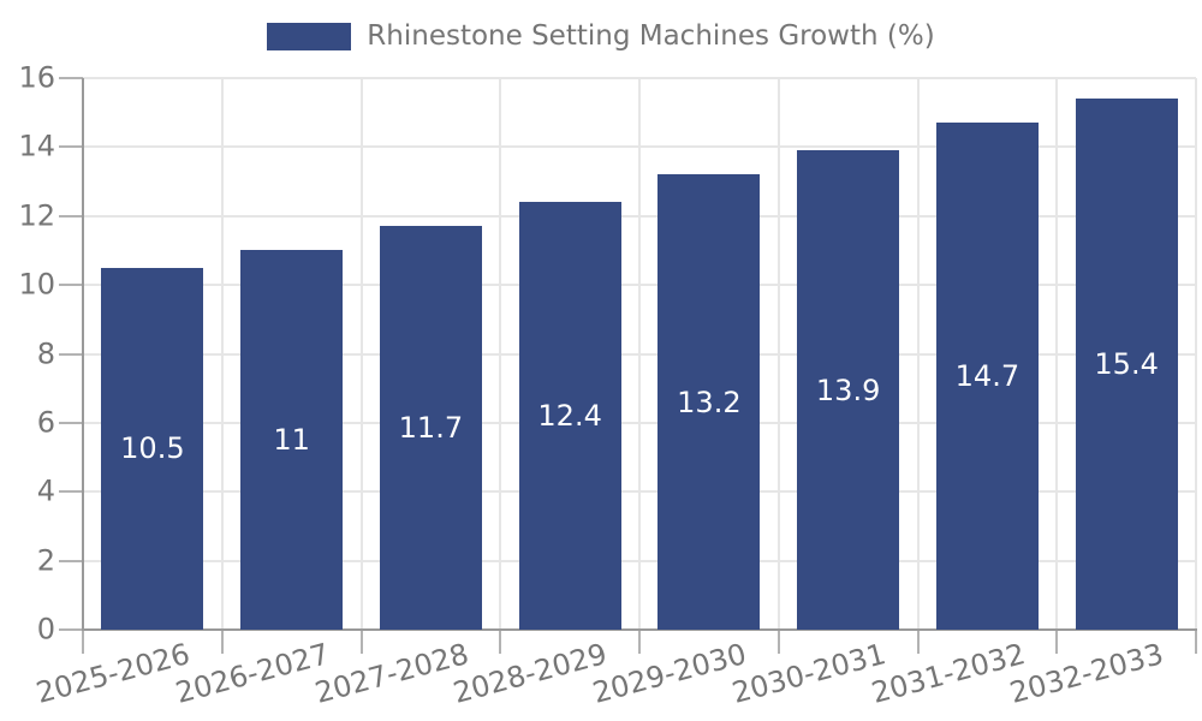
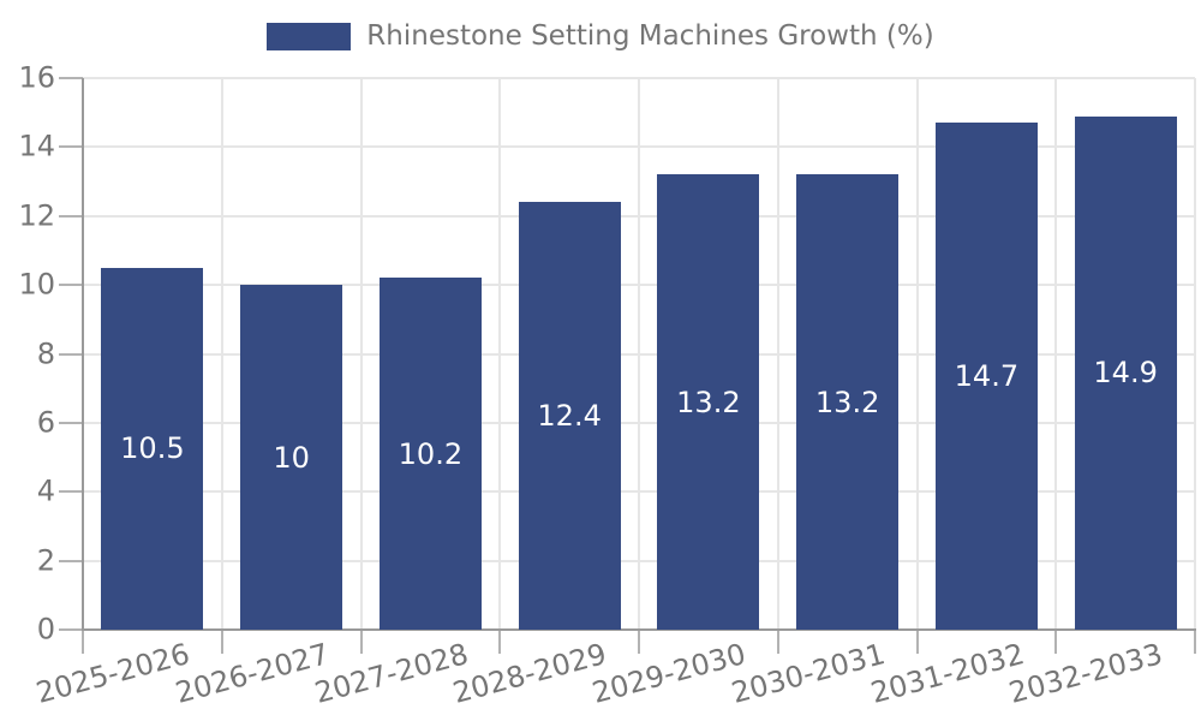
2026-2027: 11 -> 10
2027-2028: 11.7 -> 10.2
2030-2031: 13.9 -> 13.2
2032-2033: 15.4 -> 14.9
